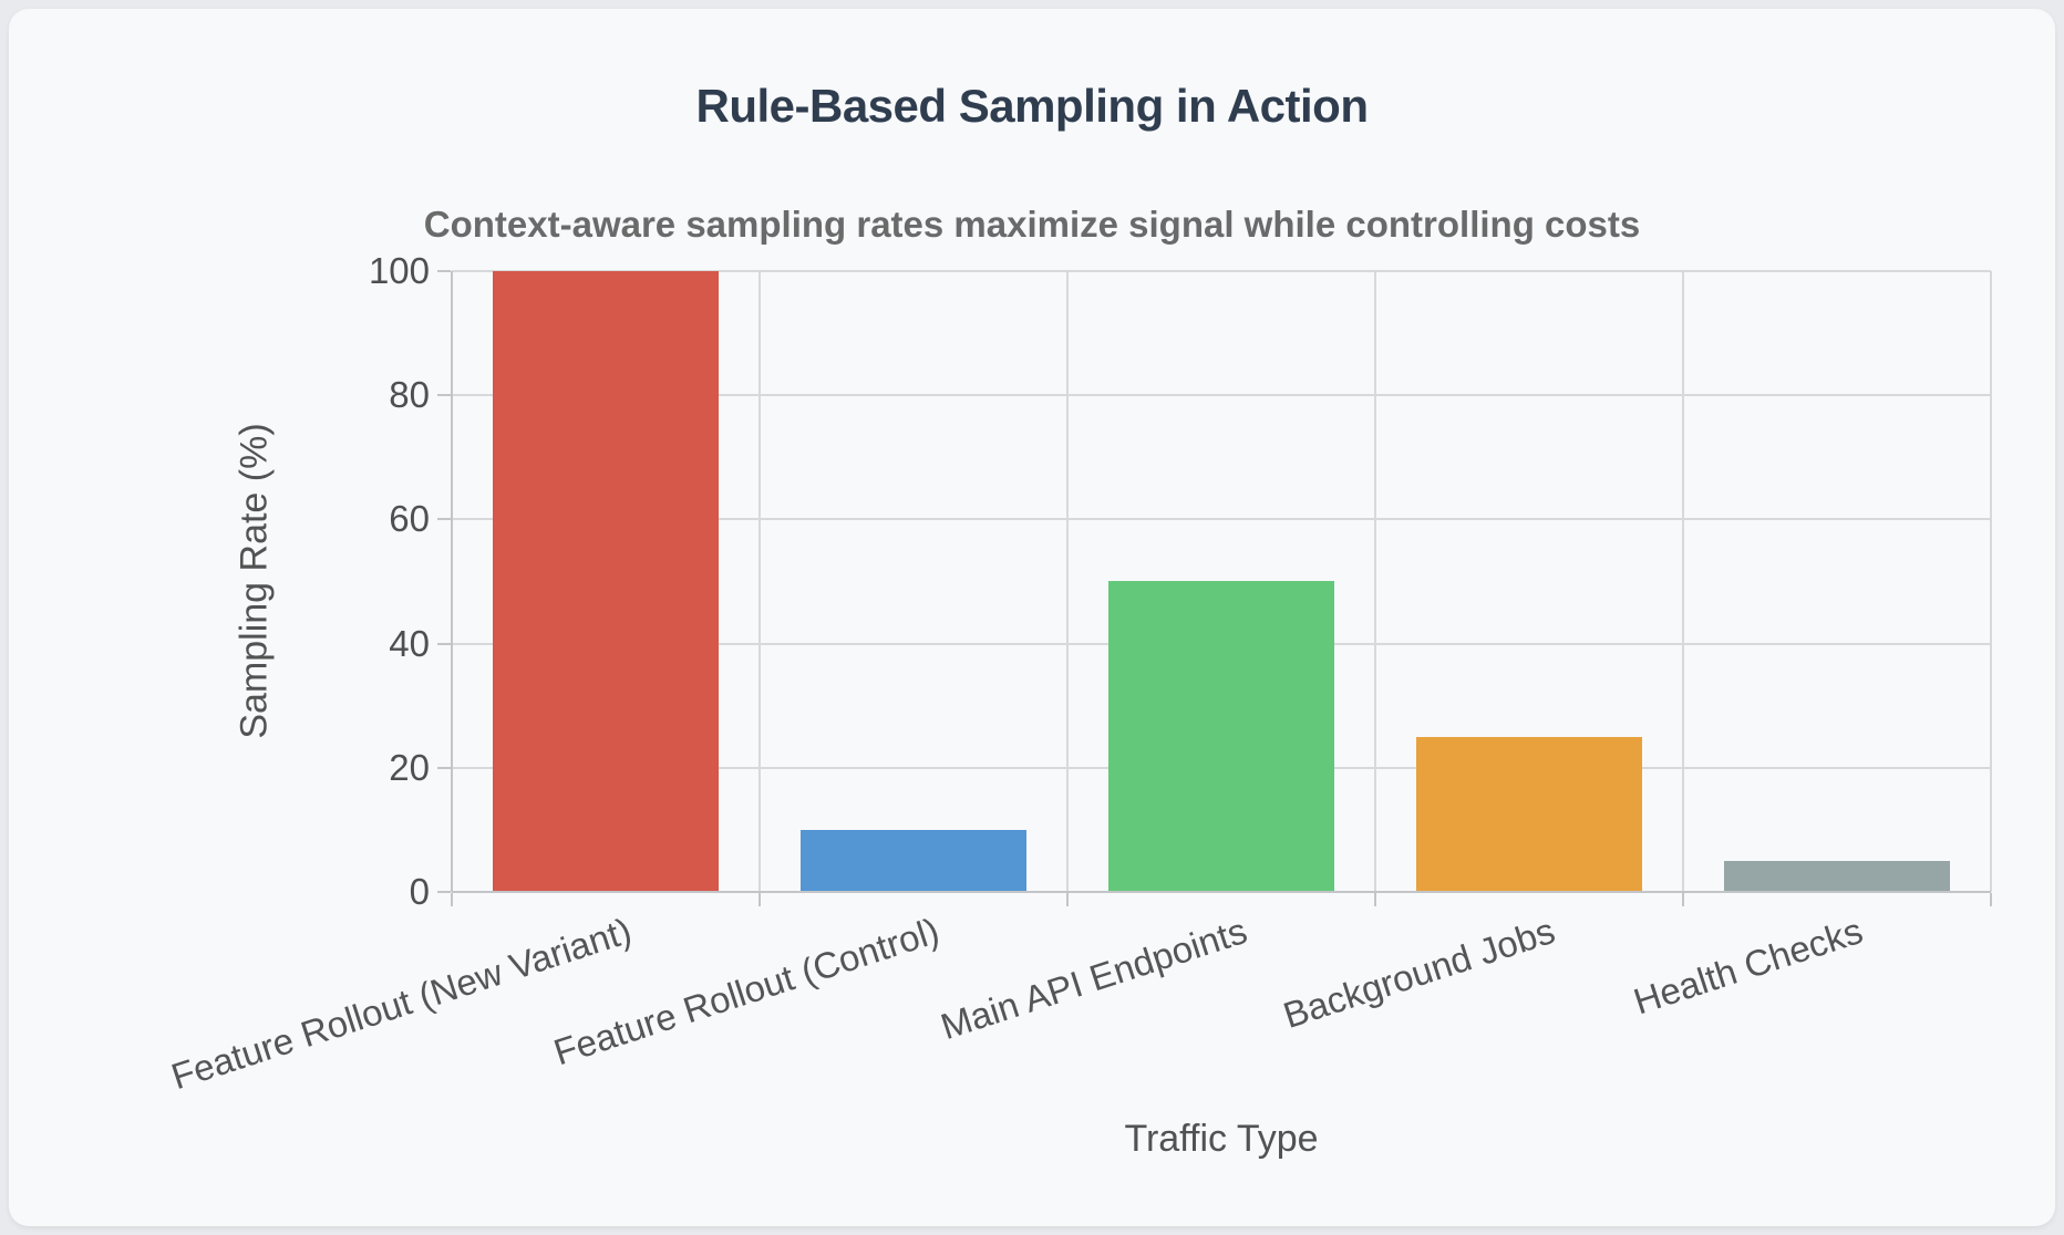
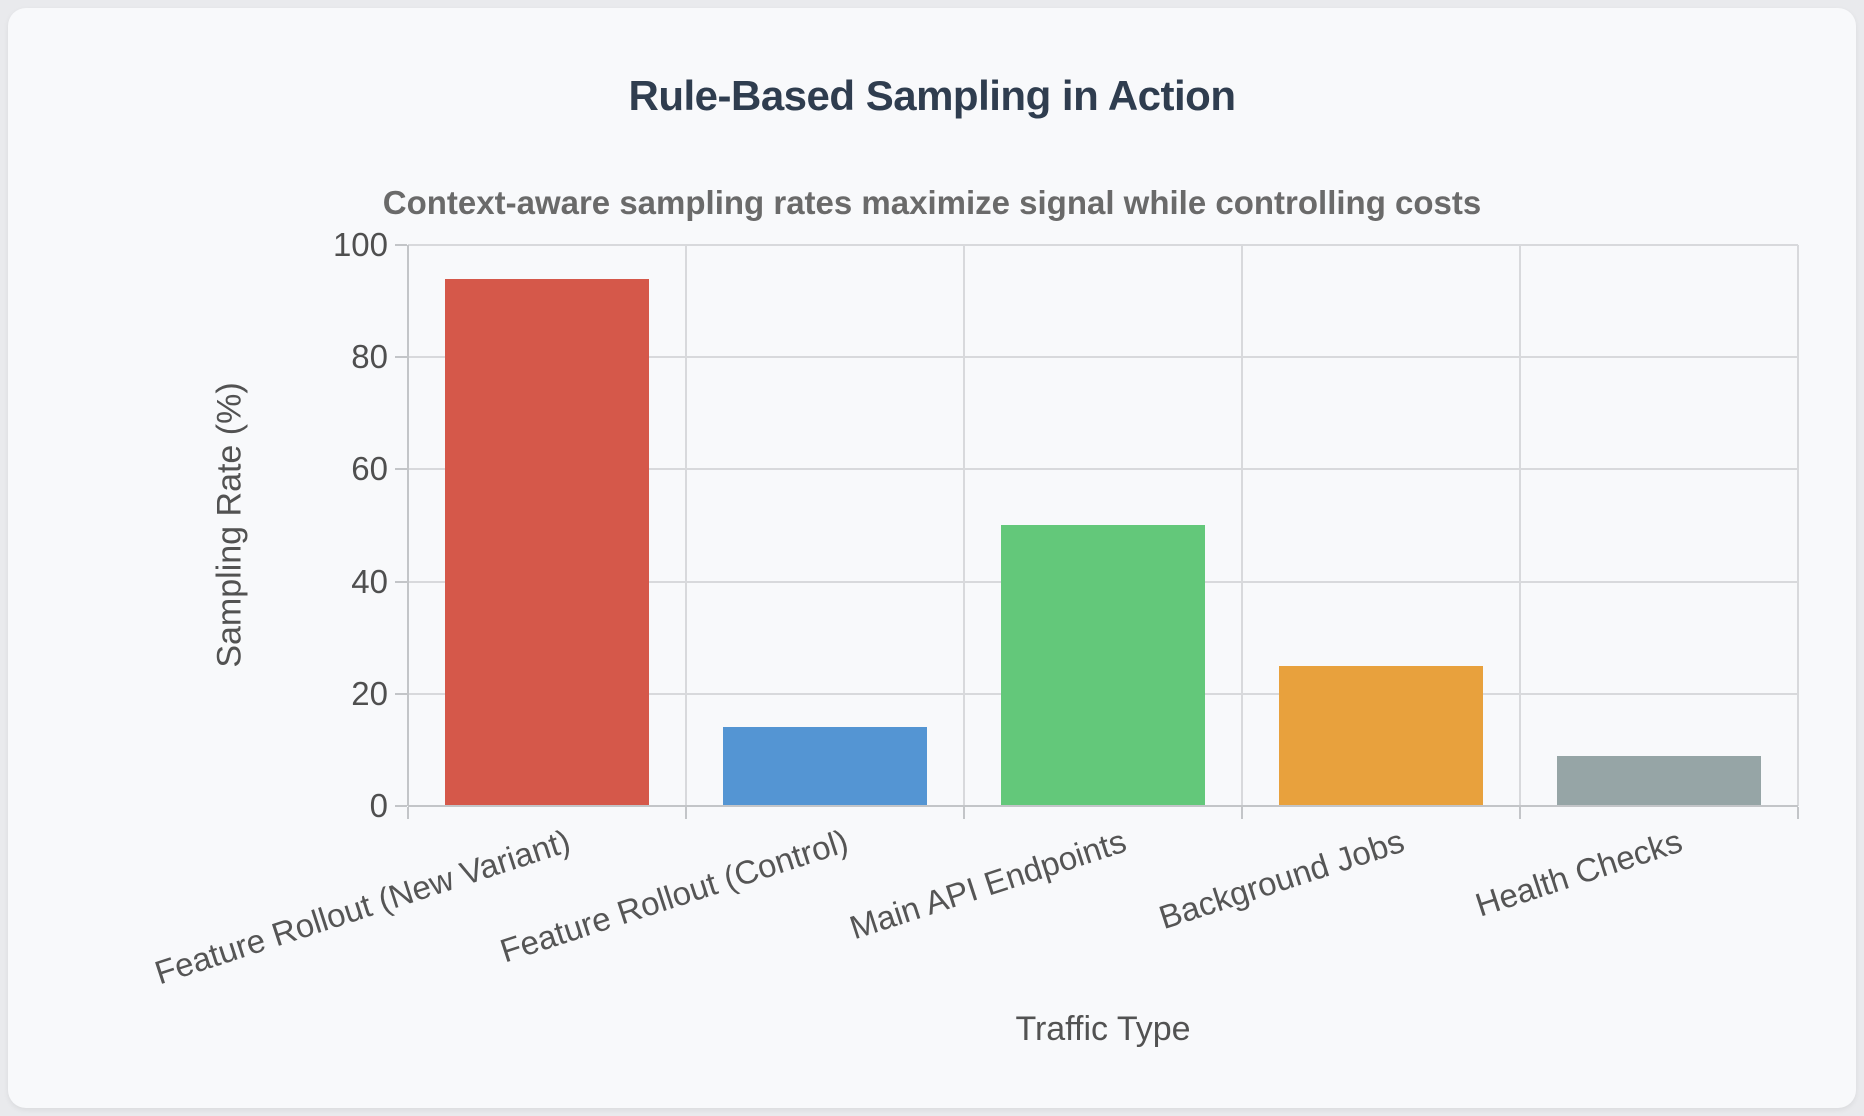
Feature Rollout (New Variant): 100 -> 94
Feature Rollout (Control): 10 -> 14
Health Checks: 5 -> 9
